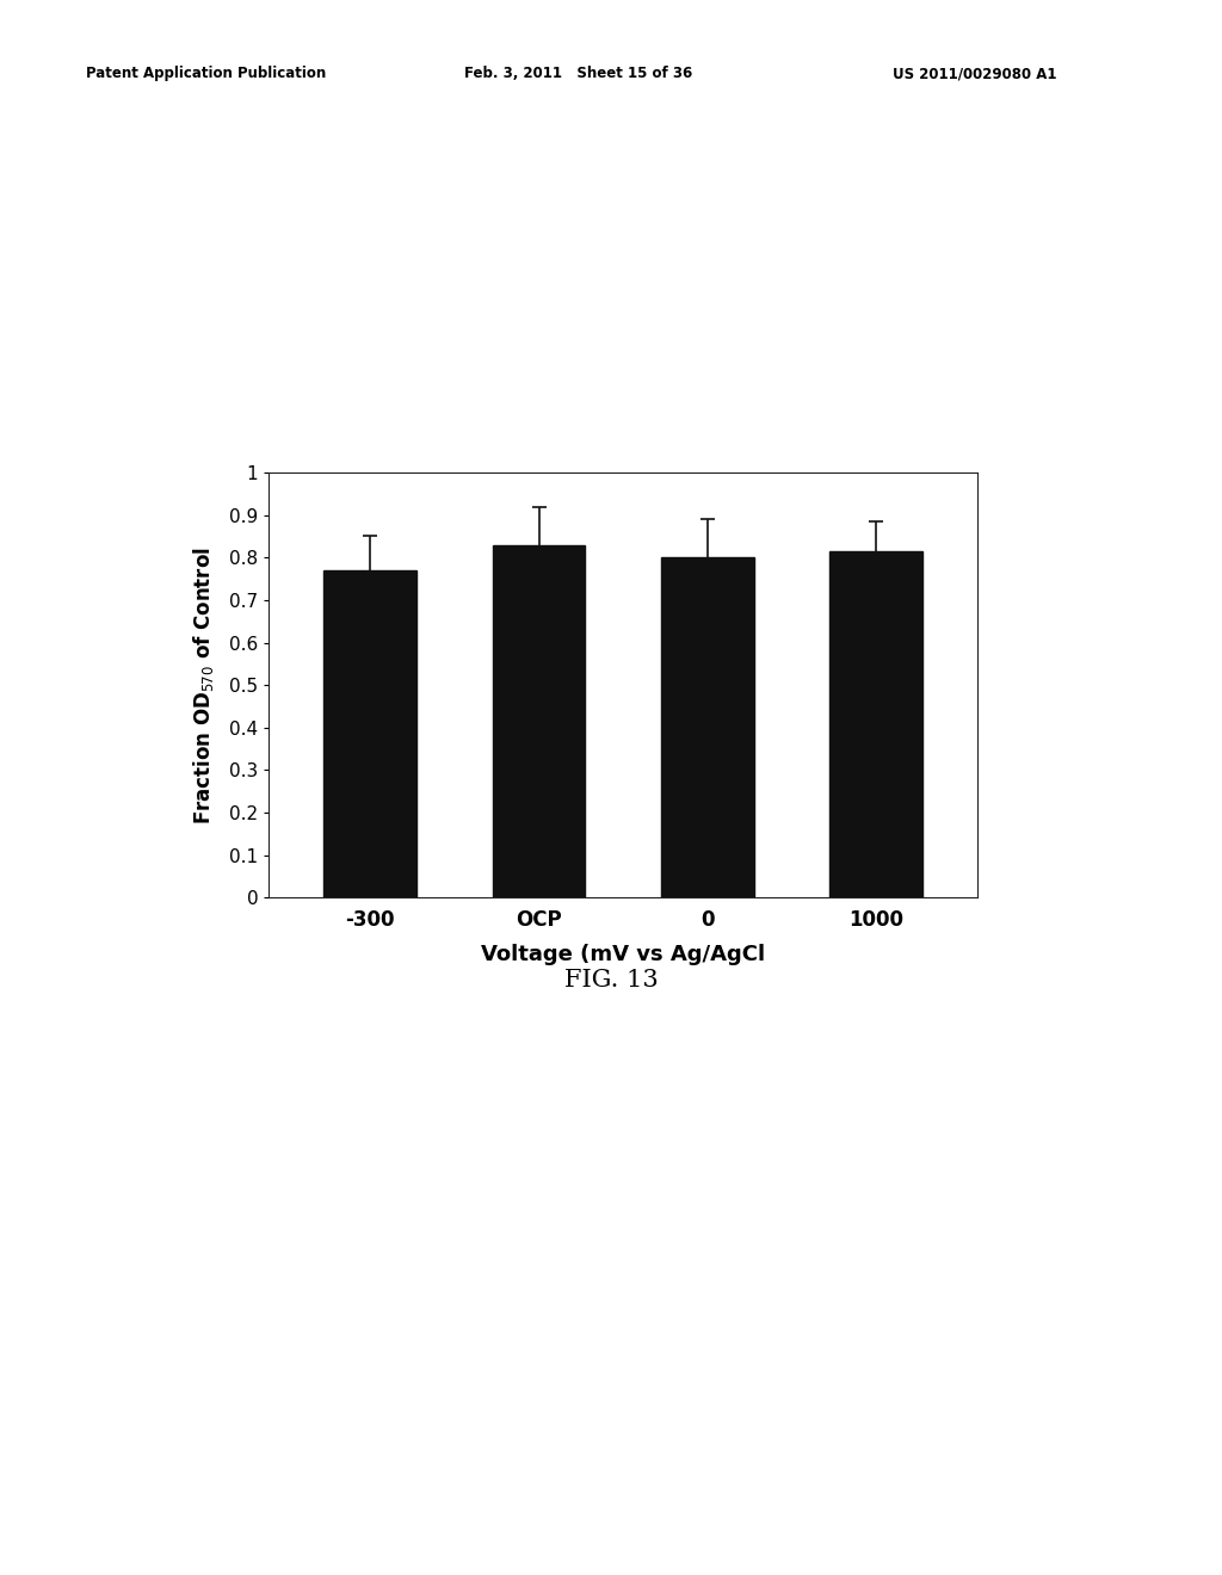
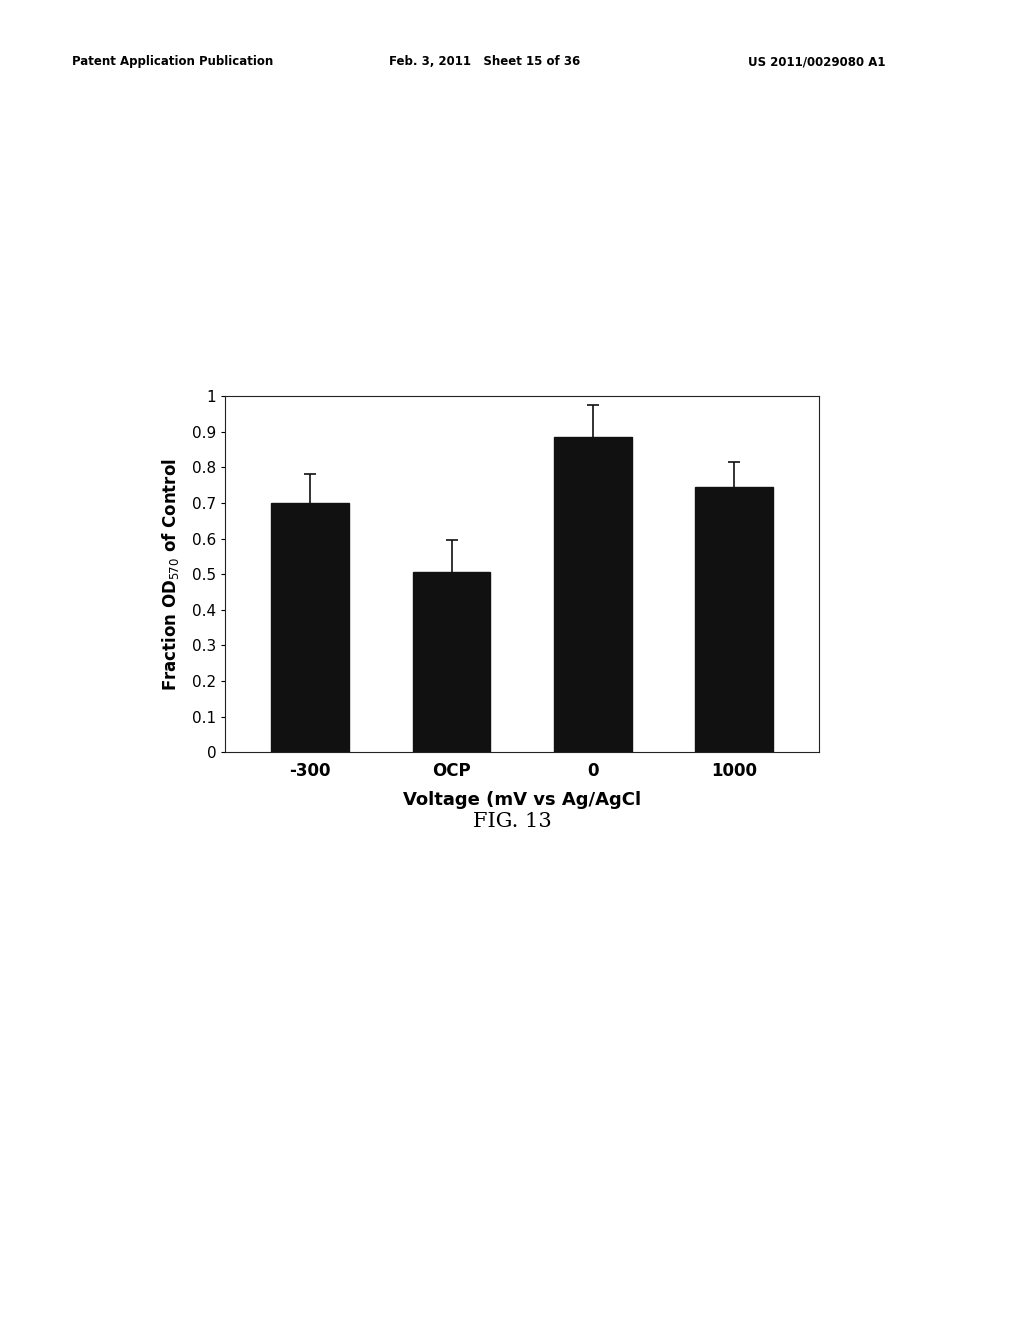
-300: 0.770 -> 0.700
OCP: 0.830 -> 0.505
0: 0.800 -> 0.885
1000: 0.815 -> 0.745
